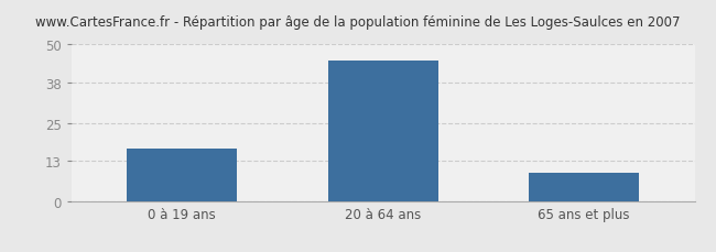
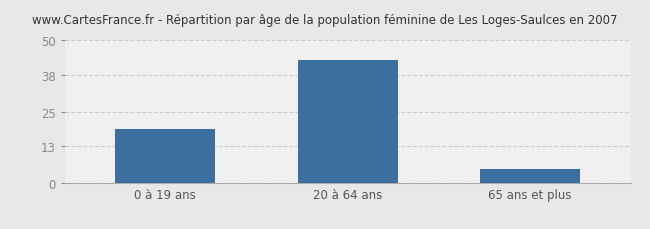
0 à 19 ans: 17 -> 19
20 à 64 ans: 45 -> 43
65 ans et plus: 9 -> 5
